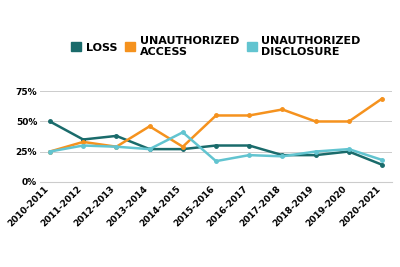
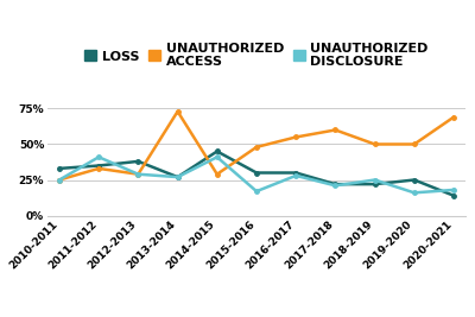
LOSS/2010-2011: 50% -> 33%
UNAUTHORIZED DISCLOSURE/2011-2012: 30% -> 41%
UNAUTHORIZED ACCESS/2013-2014: 46% -> 73%
LOSS/2014-2015: 27% -> 45%
UNAUTHORIZED ACCESS/2015-2016: 55% -> 48%
UNAUTHORIZED DISCLOSURE/2016-2017: 22% -> 28%
UNAUTHORIZED DISCLOSURE/2019-2020: 27% -> 16%
